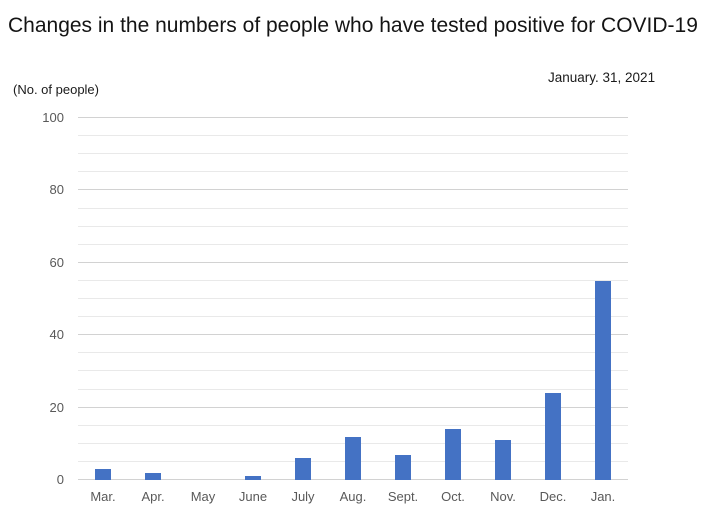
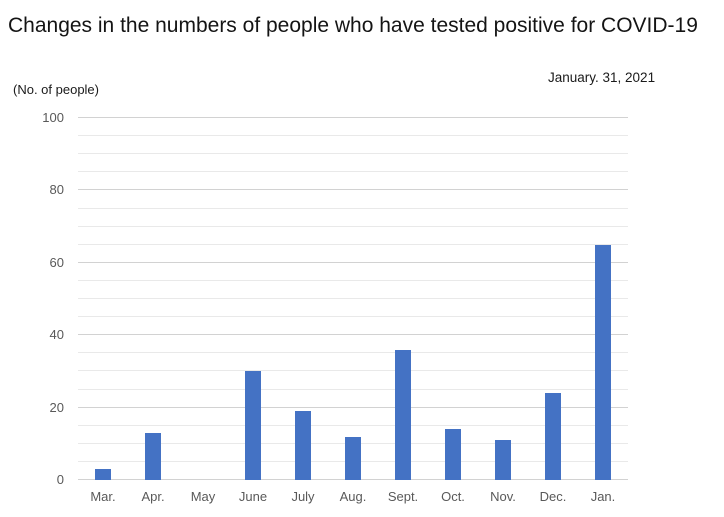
Apr.: 2 -> 13
June: 1 -> 30
July: 6 -> 19
Sept.: 7 -> 36
Jan.: 55 -> 65
